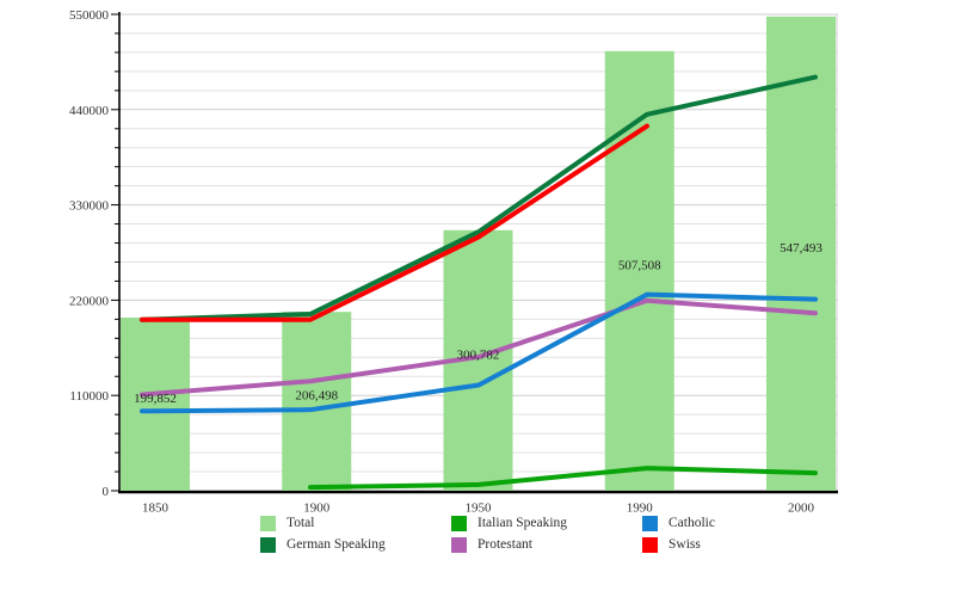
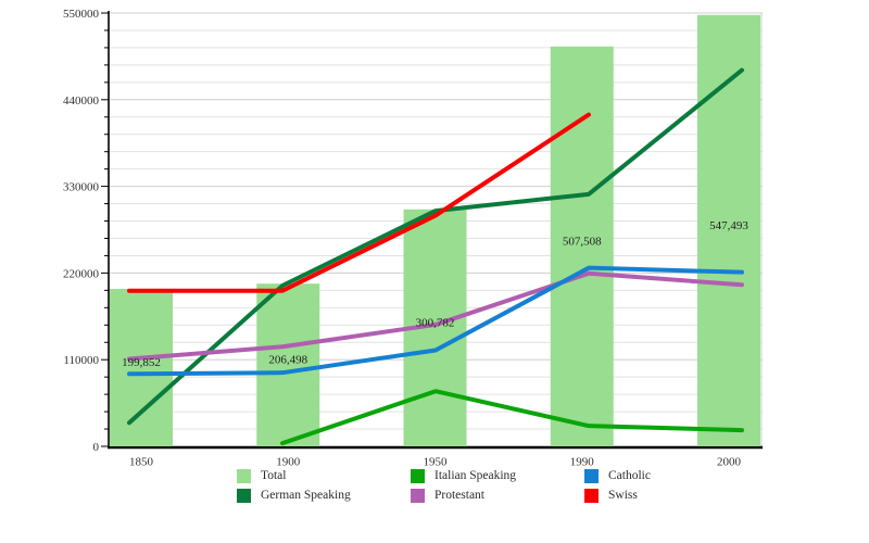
German Speaking/1850: 200000 -> 30000
Italian Speaking/1950: 10000 -> 70000
German Speaking/1990: 430000 -> 320000
